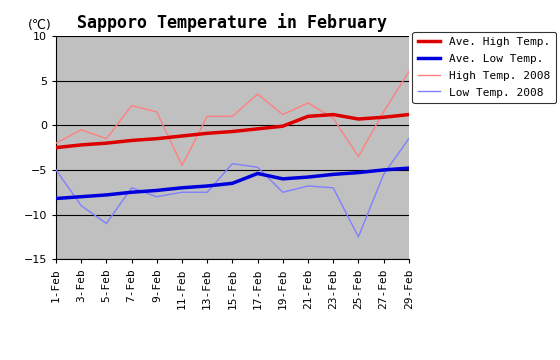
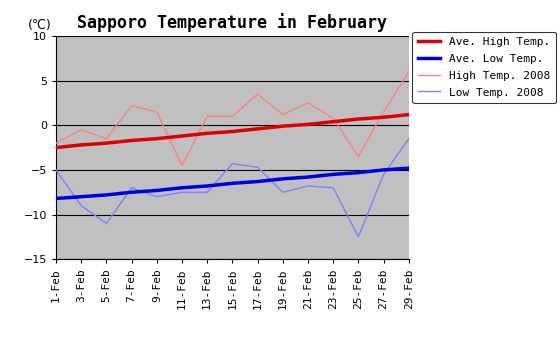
Ave. Low Temp./17-Feb: -5.4 -> -6.3
Ave. High Temp./21-Feb: 1.0 -> 0.1
Ave. High Temp./23-Feb: 1.2 -> 0.4
